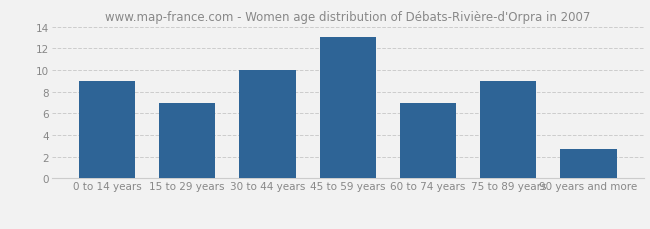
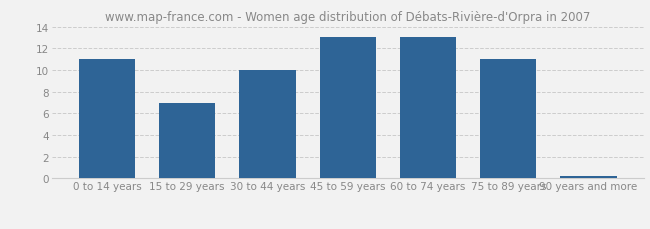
0 to 14 years: 9.0 -> 11.0
60 to 74 years: 7.0 -> 13.0
75 to 89 years: 9.0 -> 11.0
90 years and more: 2.7 -> 0.2
